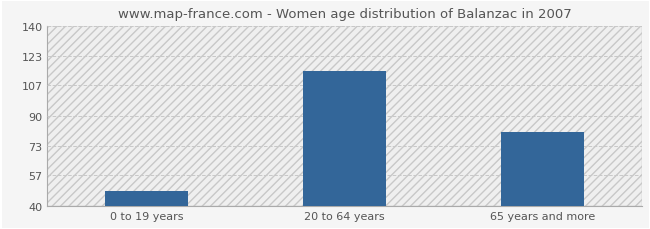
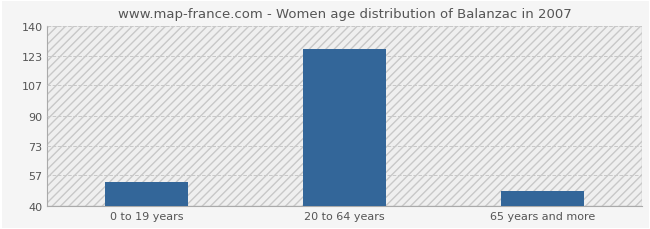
0 to 19 years: 48 -> 53
20 to 64 years: 115 -> 127
65 years and more: 81 -> 48
